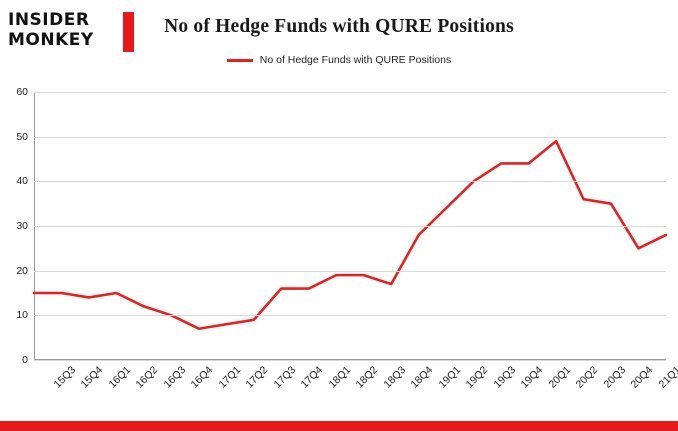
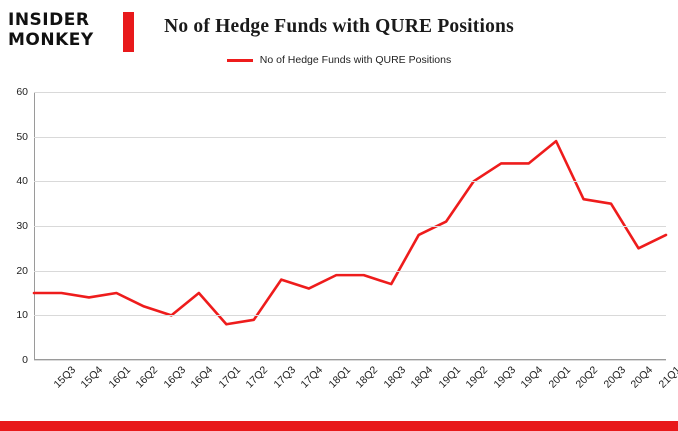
17Q1: 7 -> 15
17Q4: 16 -> 18
19Q2: 34 -> 31
